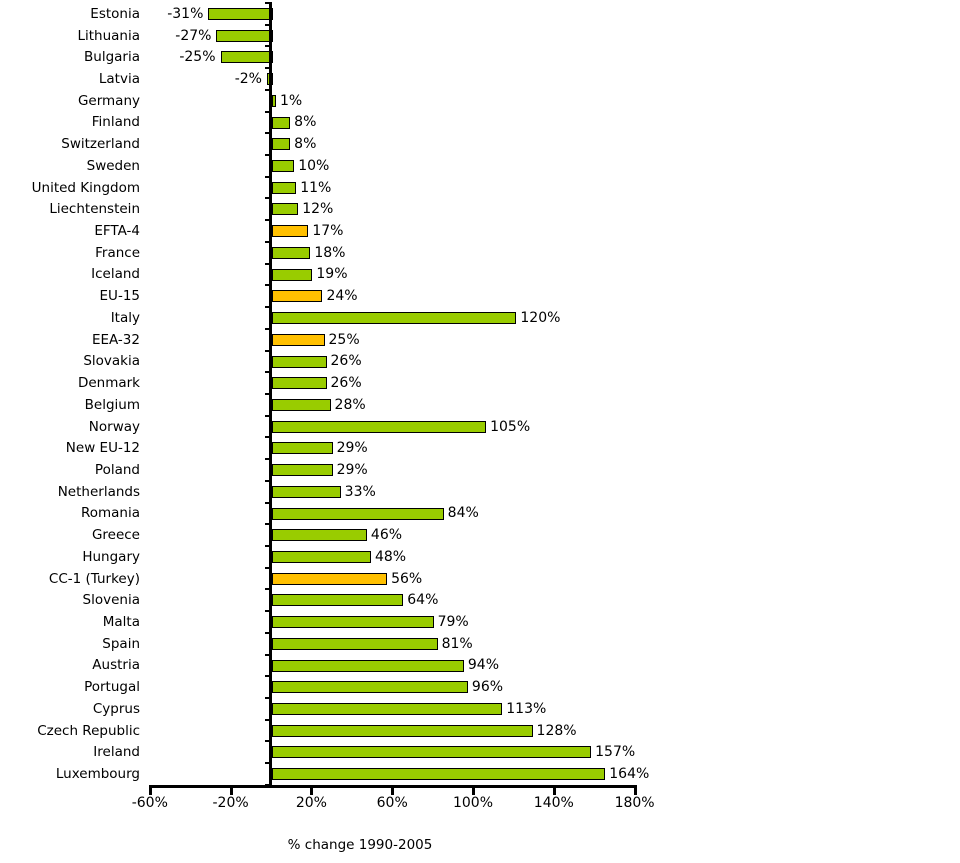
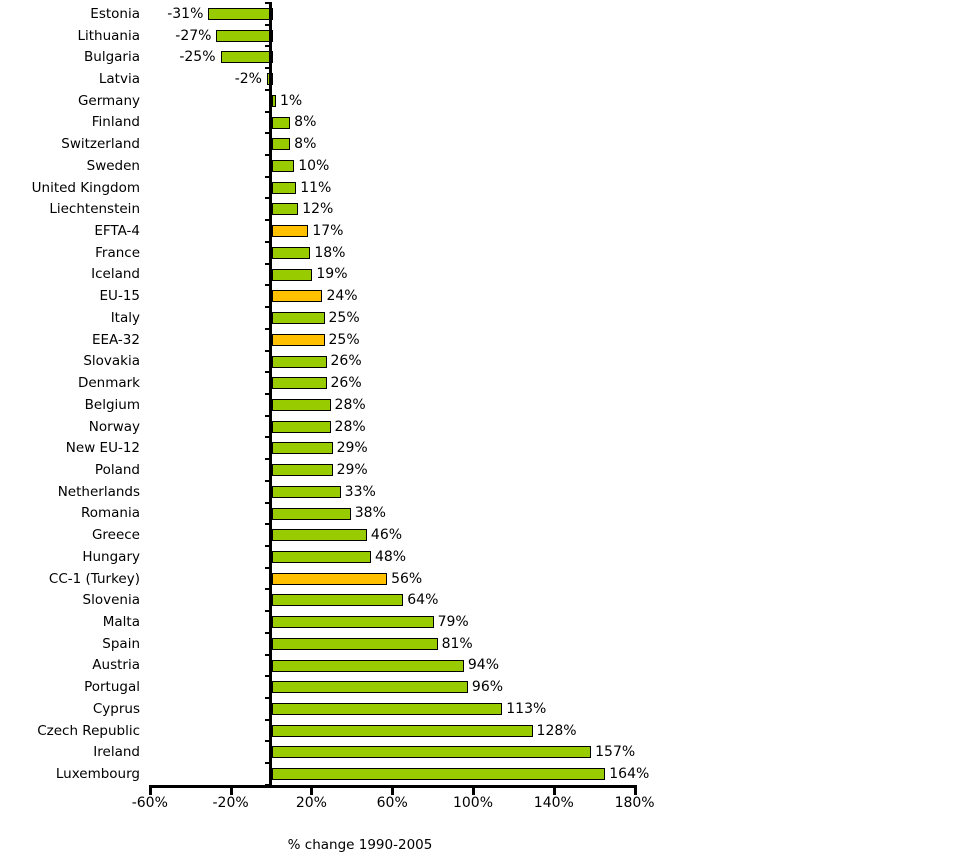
Italy: 120% -> 25%
Norway: 105% -> 28%
Romania: 84% -> 38%
